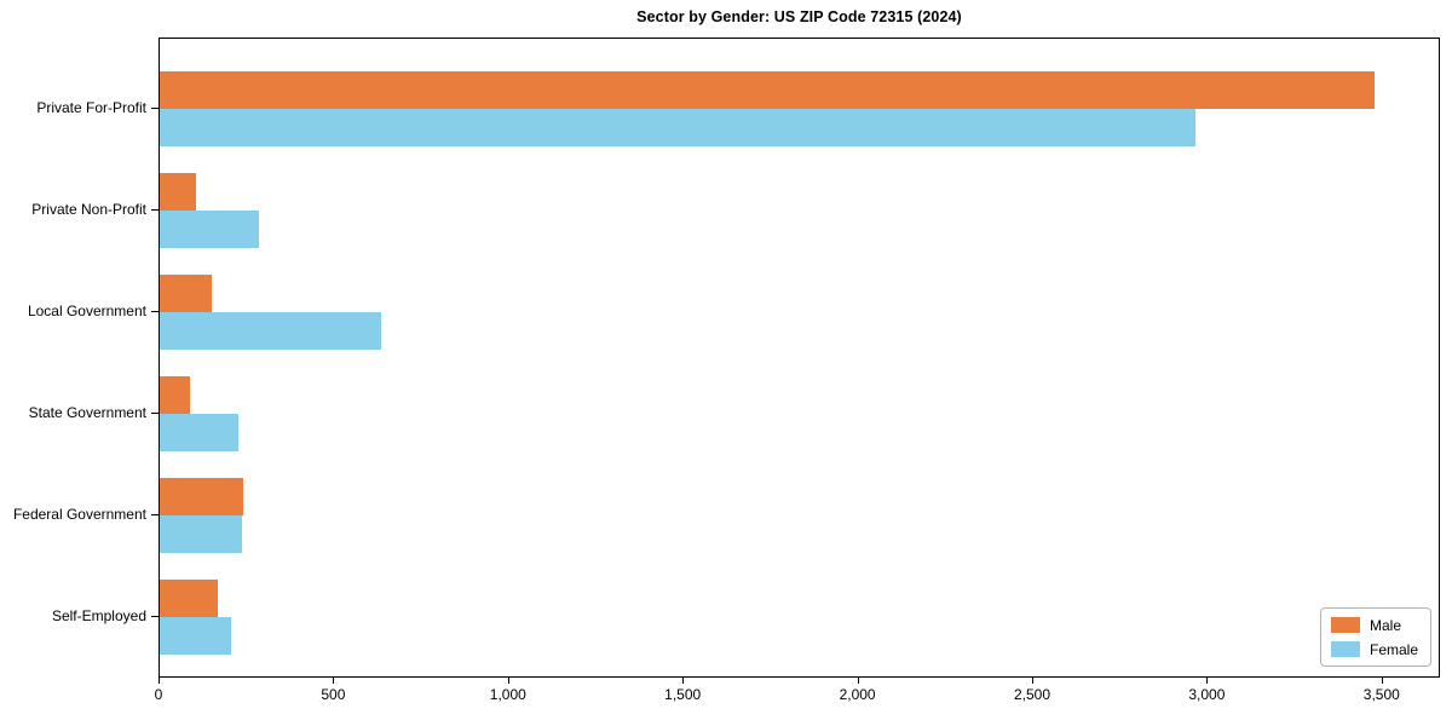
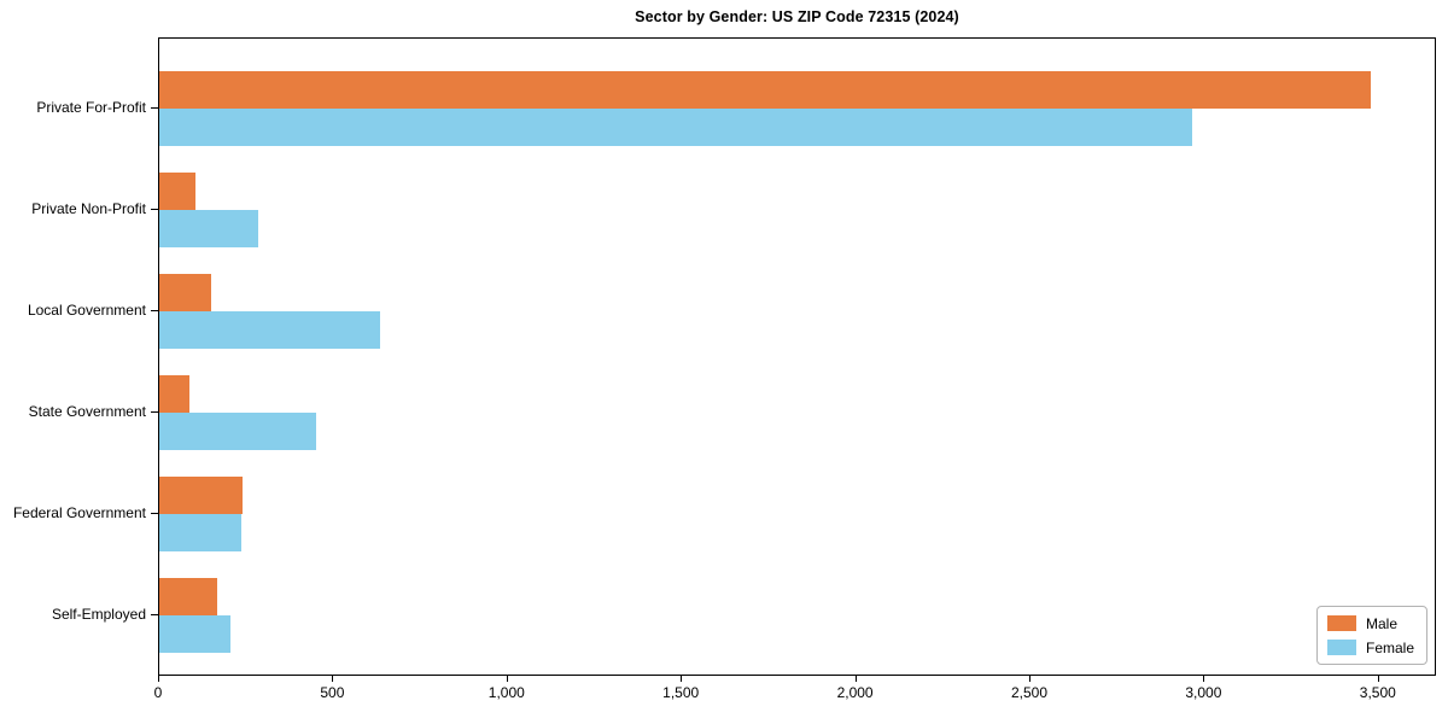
Female/State Government: 220 -> 450
